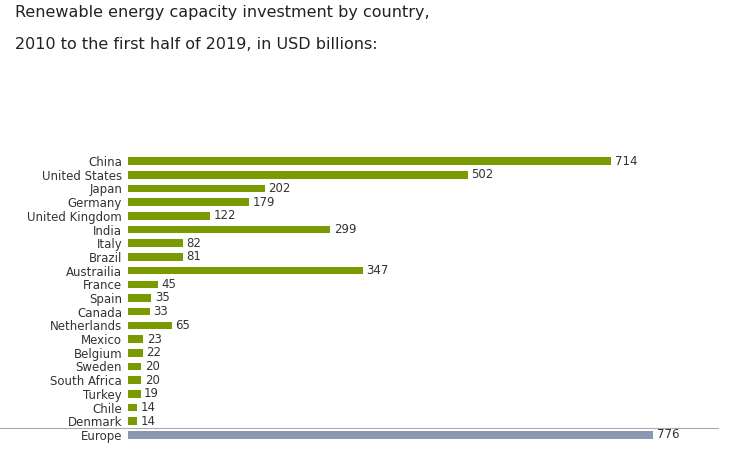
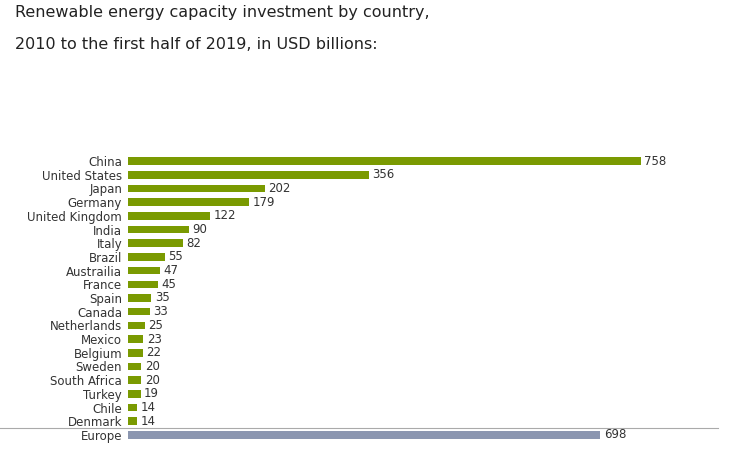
China: 714 -> 758
United States: 502 -> 356
India: 299 -> 90
Brazil: 81 -> 55
Austrailia: 347 -> 47
Netherlands: 65 -> 25
Europe: 776 -> 698
